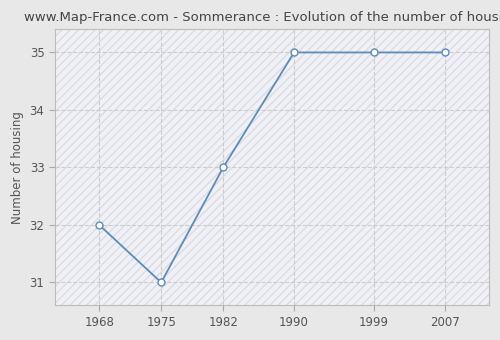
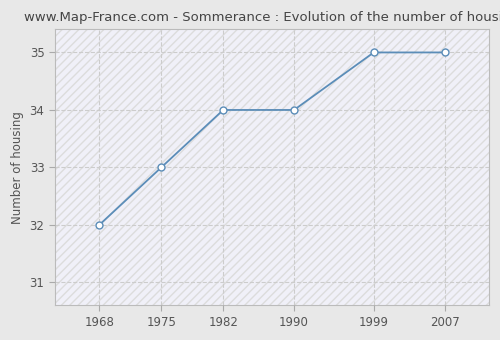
1975: 31 -> 33
1982: 33 -> 34
1990: 35 -> 34
